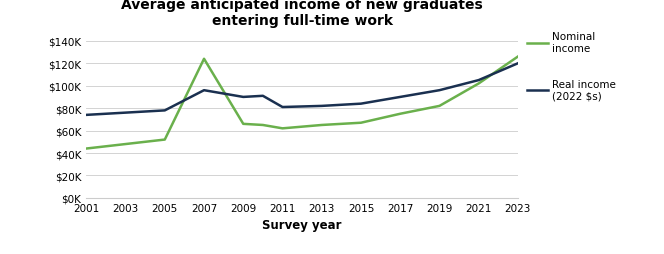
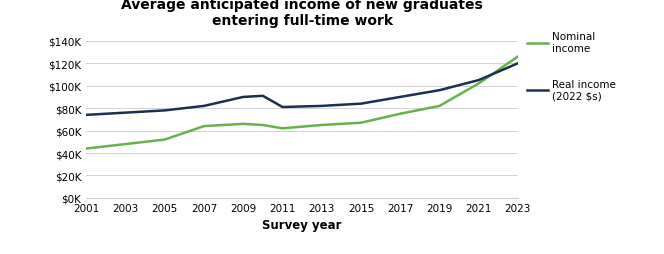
Nominal income/2007: $124K -> $64K
Real income (2022 $s)/2007: $96K -> $82K
